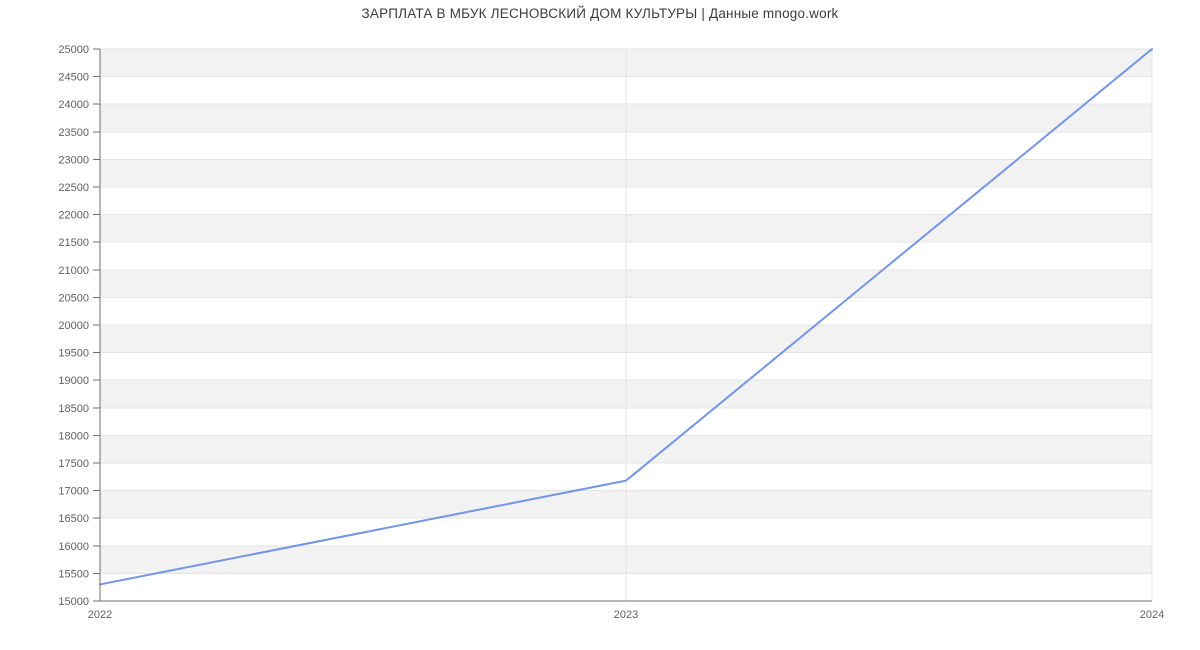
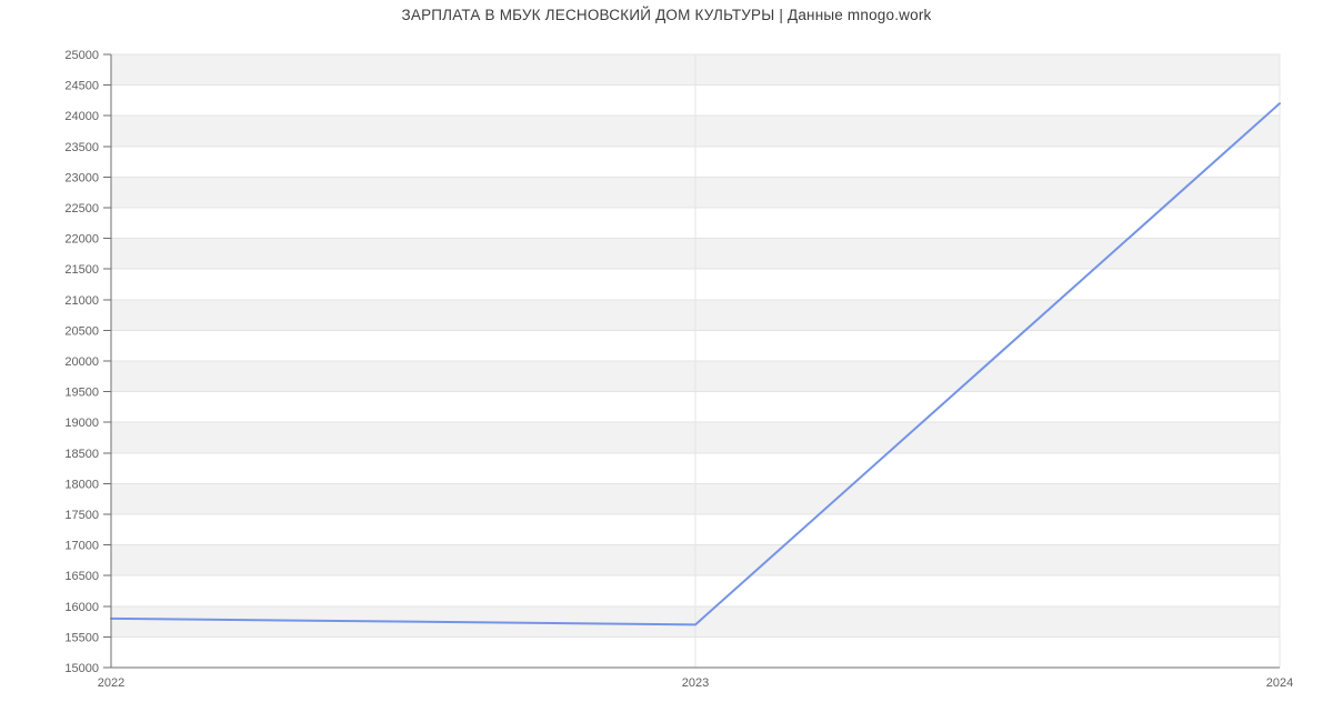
2022: 15300 -> 15800
2023: 17200 -> 15700
2024: 25000 -> 24200
